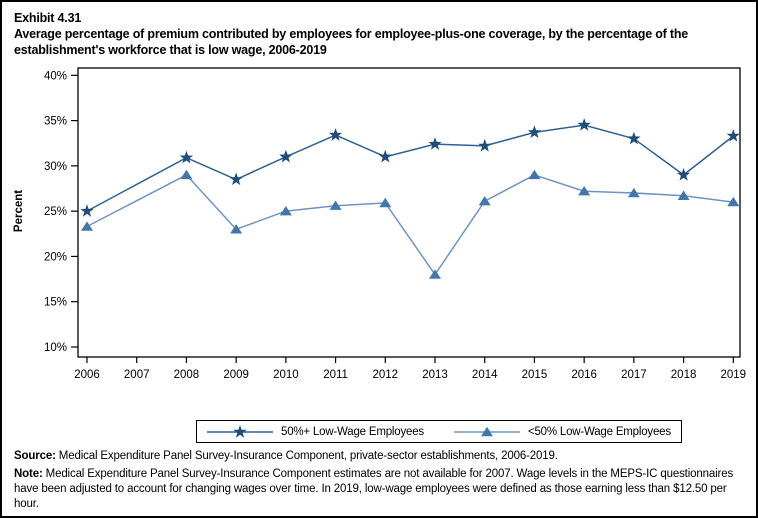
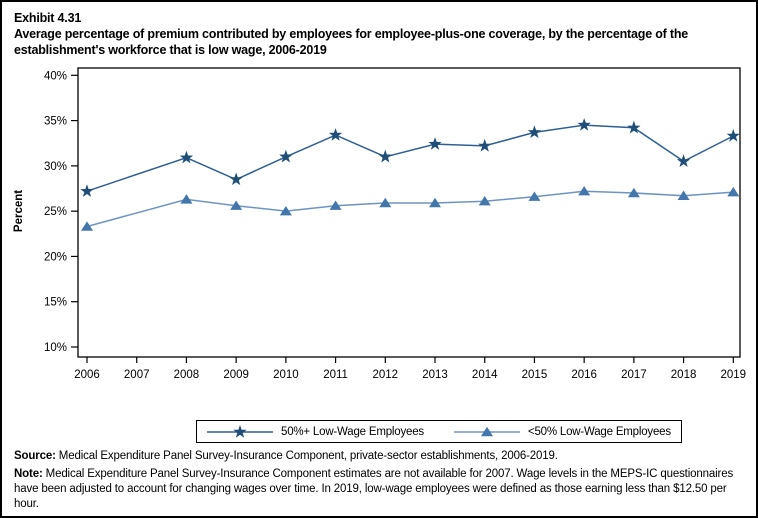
50%+ Low-Wage Employees/2006: 25% -> 27%
<50% Low-Wage Employees/2008: 29% -> 26%
<50% Low-Wage Employees/2009: 23% -> 26%
<50% Low-Wage Employees/2013: 18% -> 26%
<50% Low-Wage Employees/2015: 29% -> 27%
50%+ Low-Wage Employees/2017: 33% -> 34%
50%+ Low-Wage Employees/2018: 29% -> 30%
<50% Low-Wage Employees/2019: 26% -> 27%
